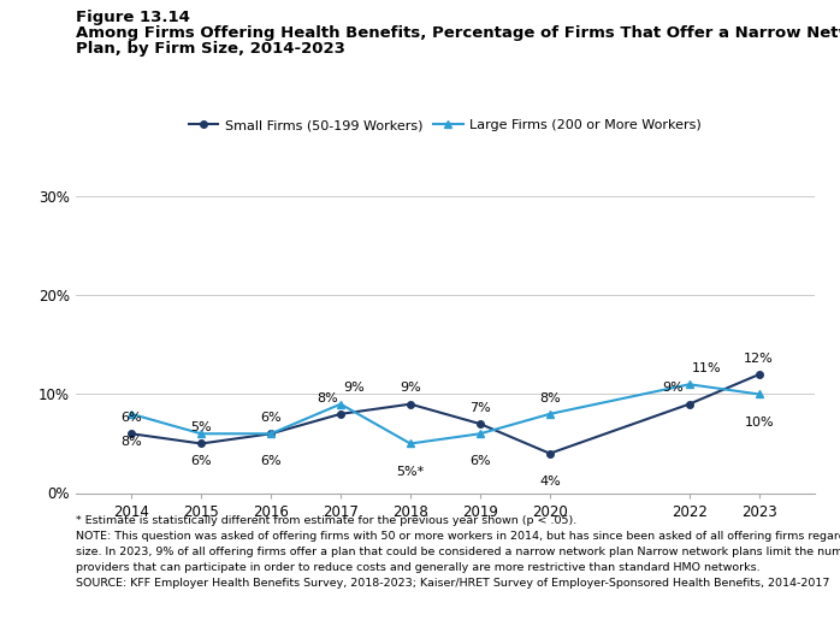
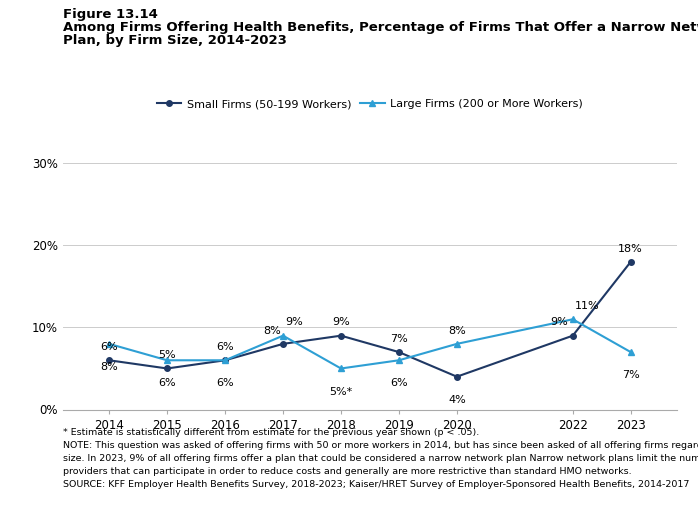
Small Firms (50-199 Workers)/2023: 12% -> 18%
Large Firms (200 or More Workers)/2023: 10% -> 7%
